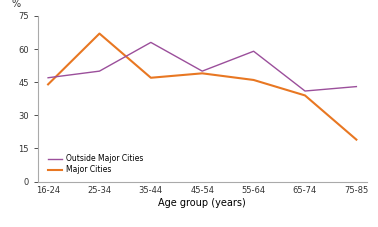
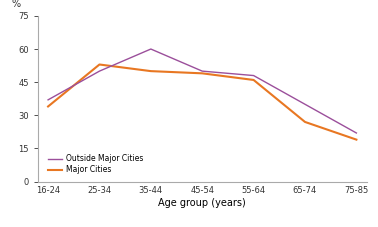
Outside Major Cities/16-24: 47 -> 37
Major Cities/16-24: 44 -> 34
Major Cities/25-34: 67 -> 53
Outside Major Cities/35-44: 63 -> 60
Major Cities/35-44: 47 -> 50
Outside Major Cities/55-64: 59 -> 48
Outside Major Cities/65-74: 41 -> 35
Major Cities/65-74: 39 -> 27
Outside Major Cities/75-85: 43 -> 22
